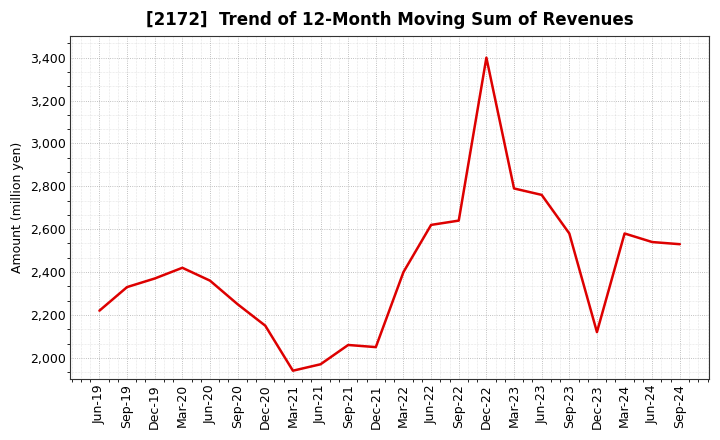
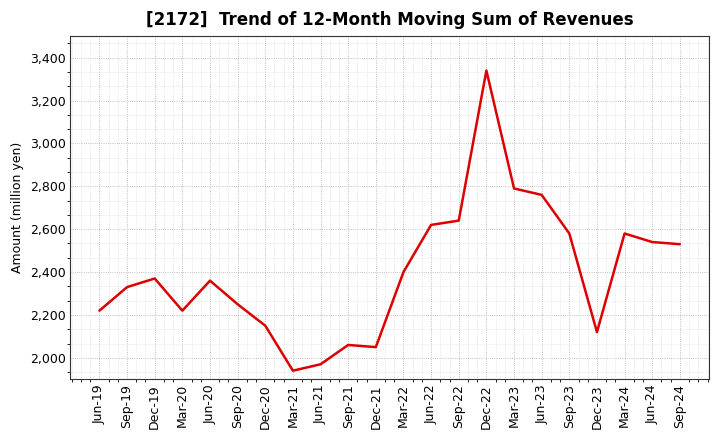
Mar-20: 2,420 -> 2,220
Dec-22: 3,400 -> 3,340
